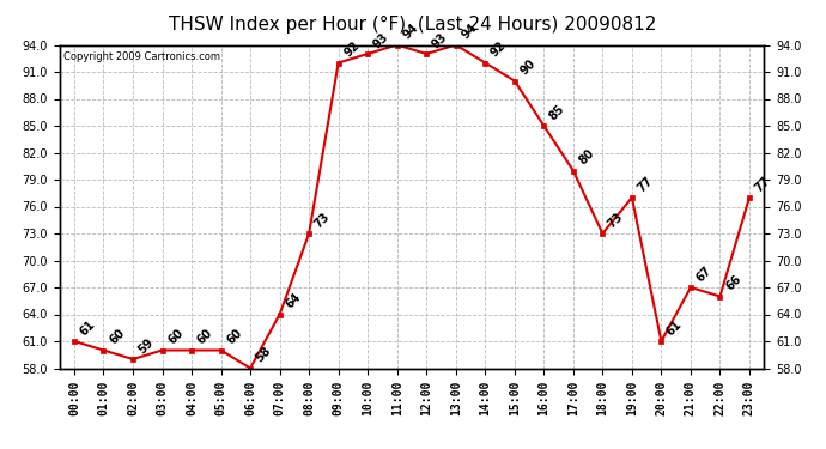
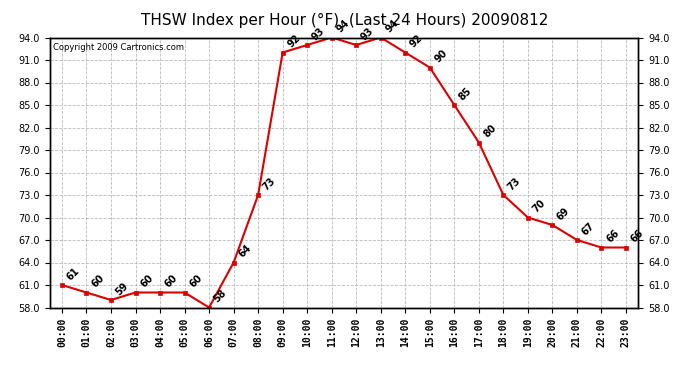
19:00: 77 -> 70
20:00: 61 -> 69
23:00: 77 -> 66
